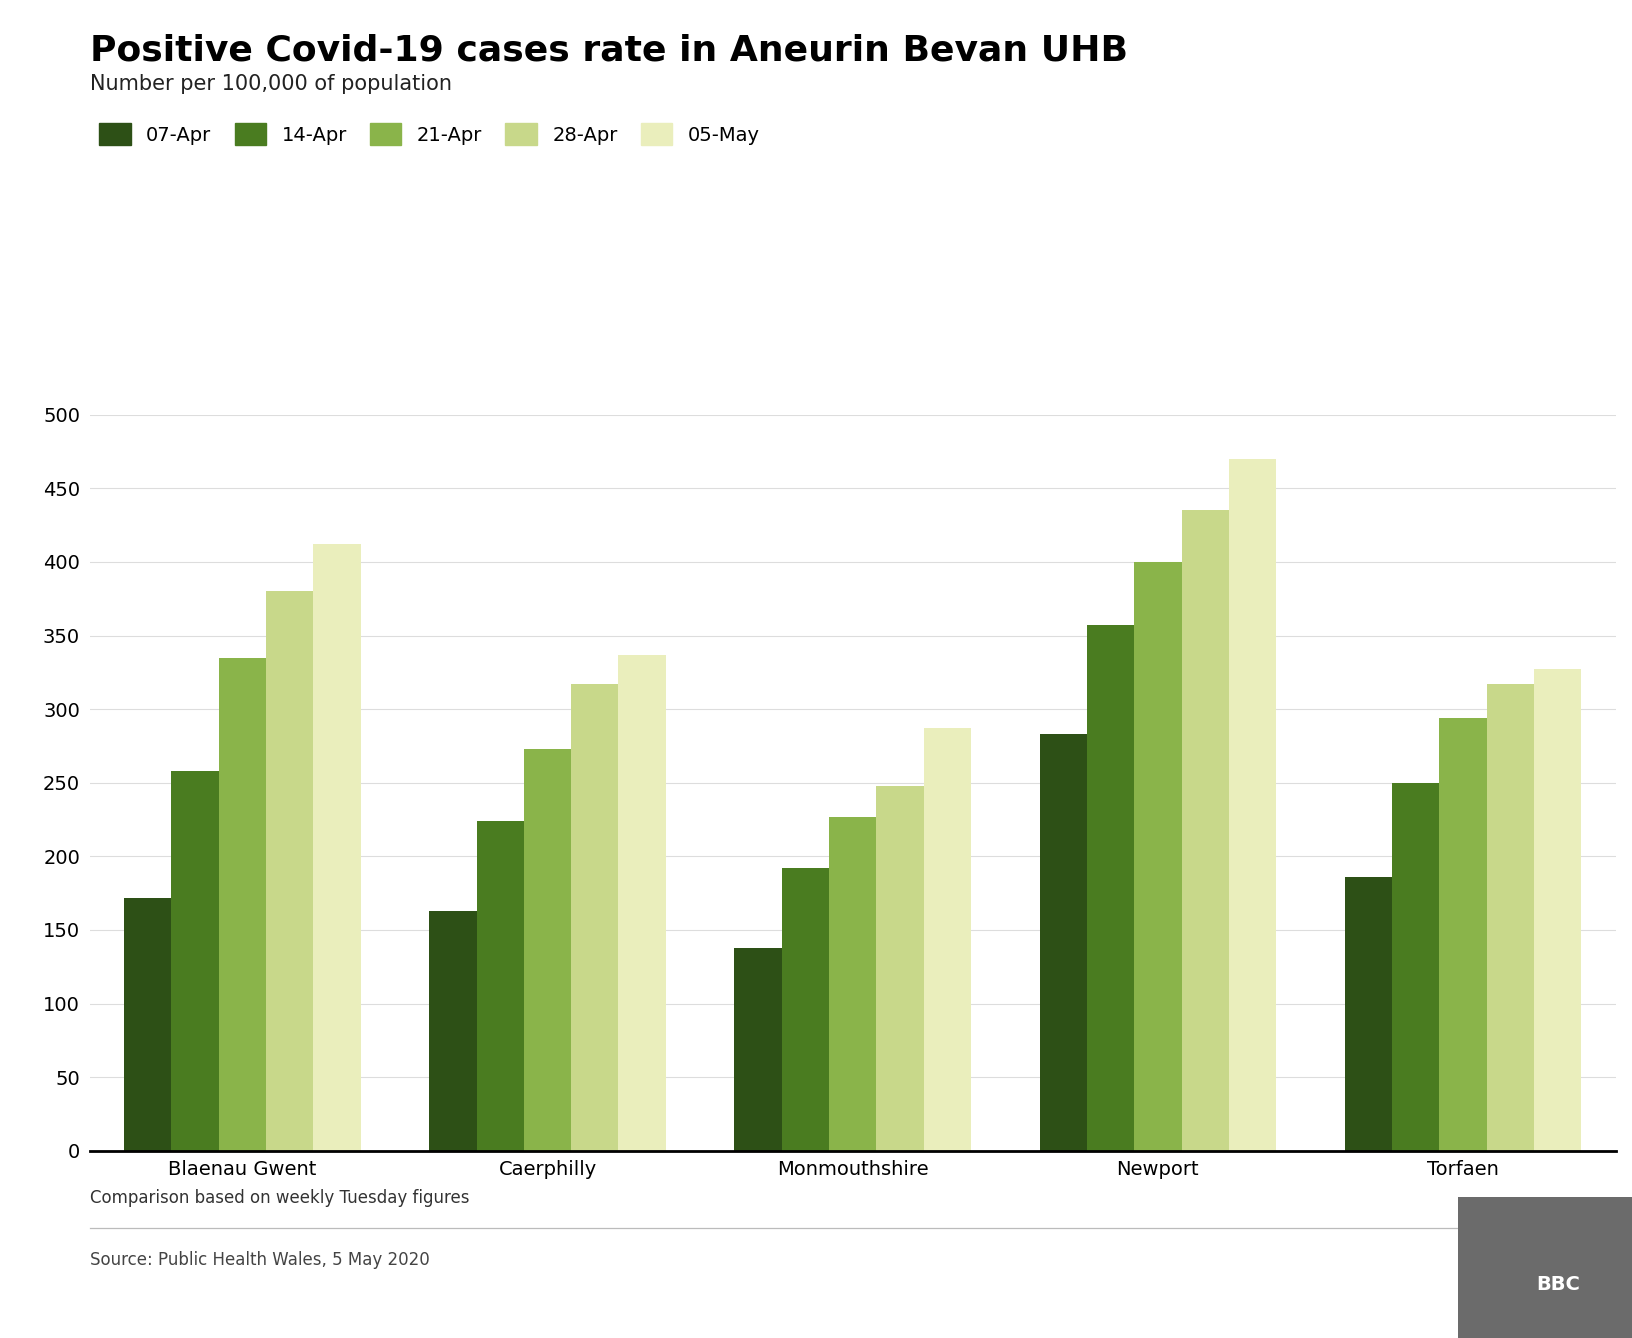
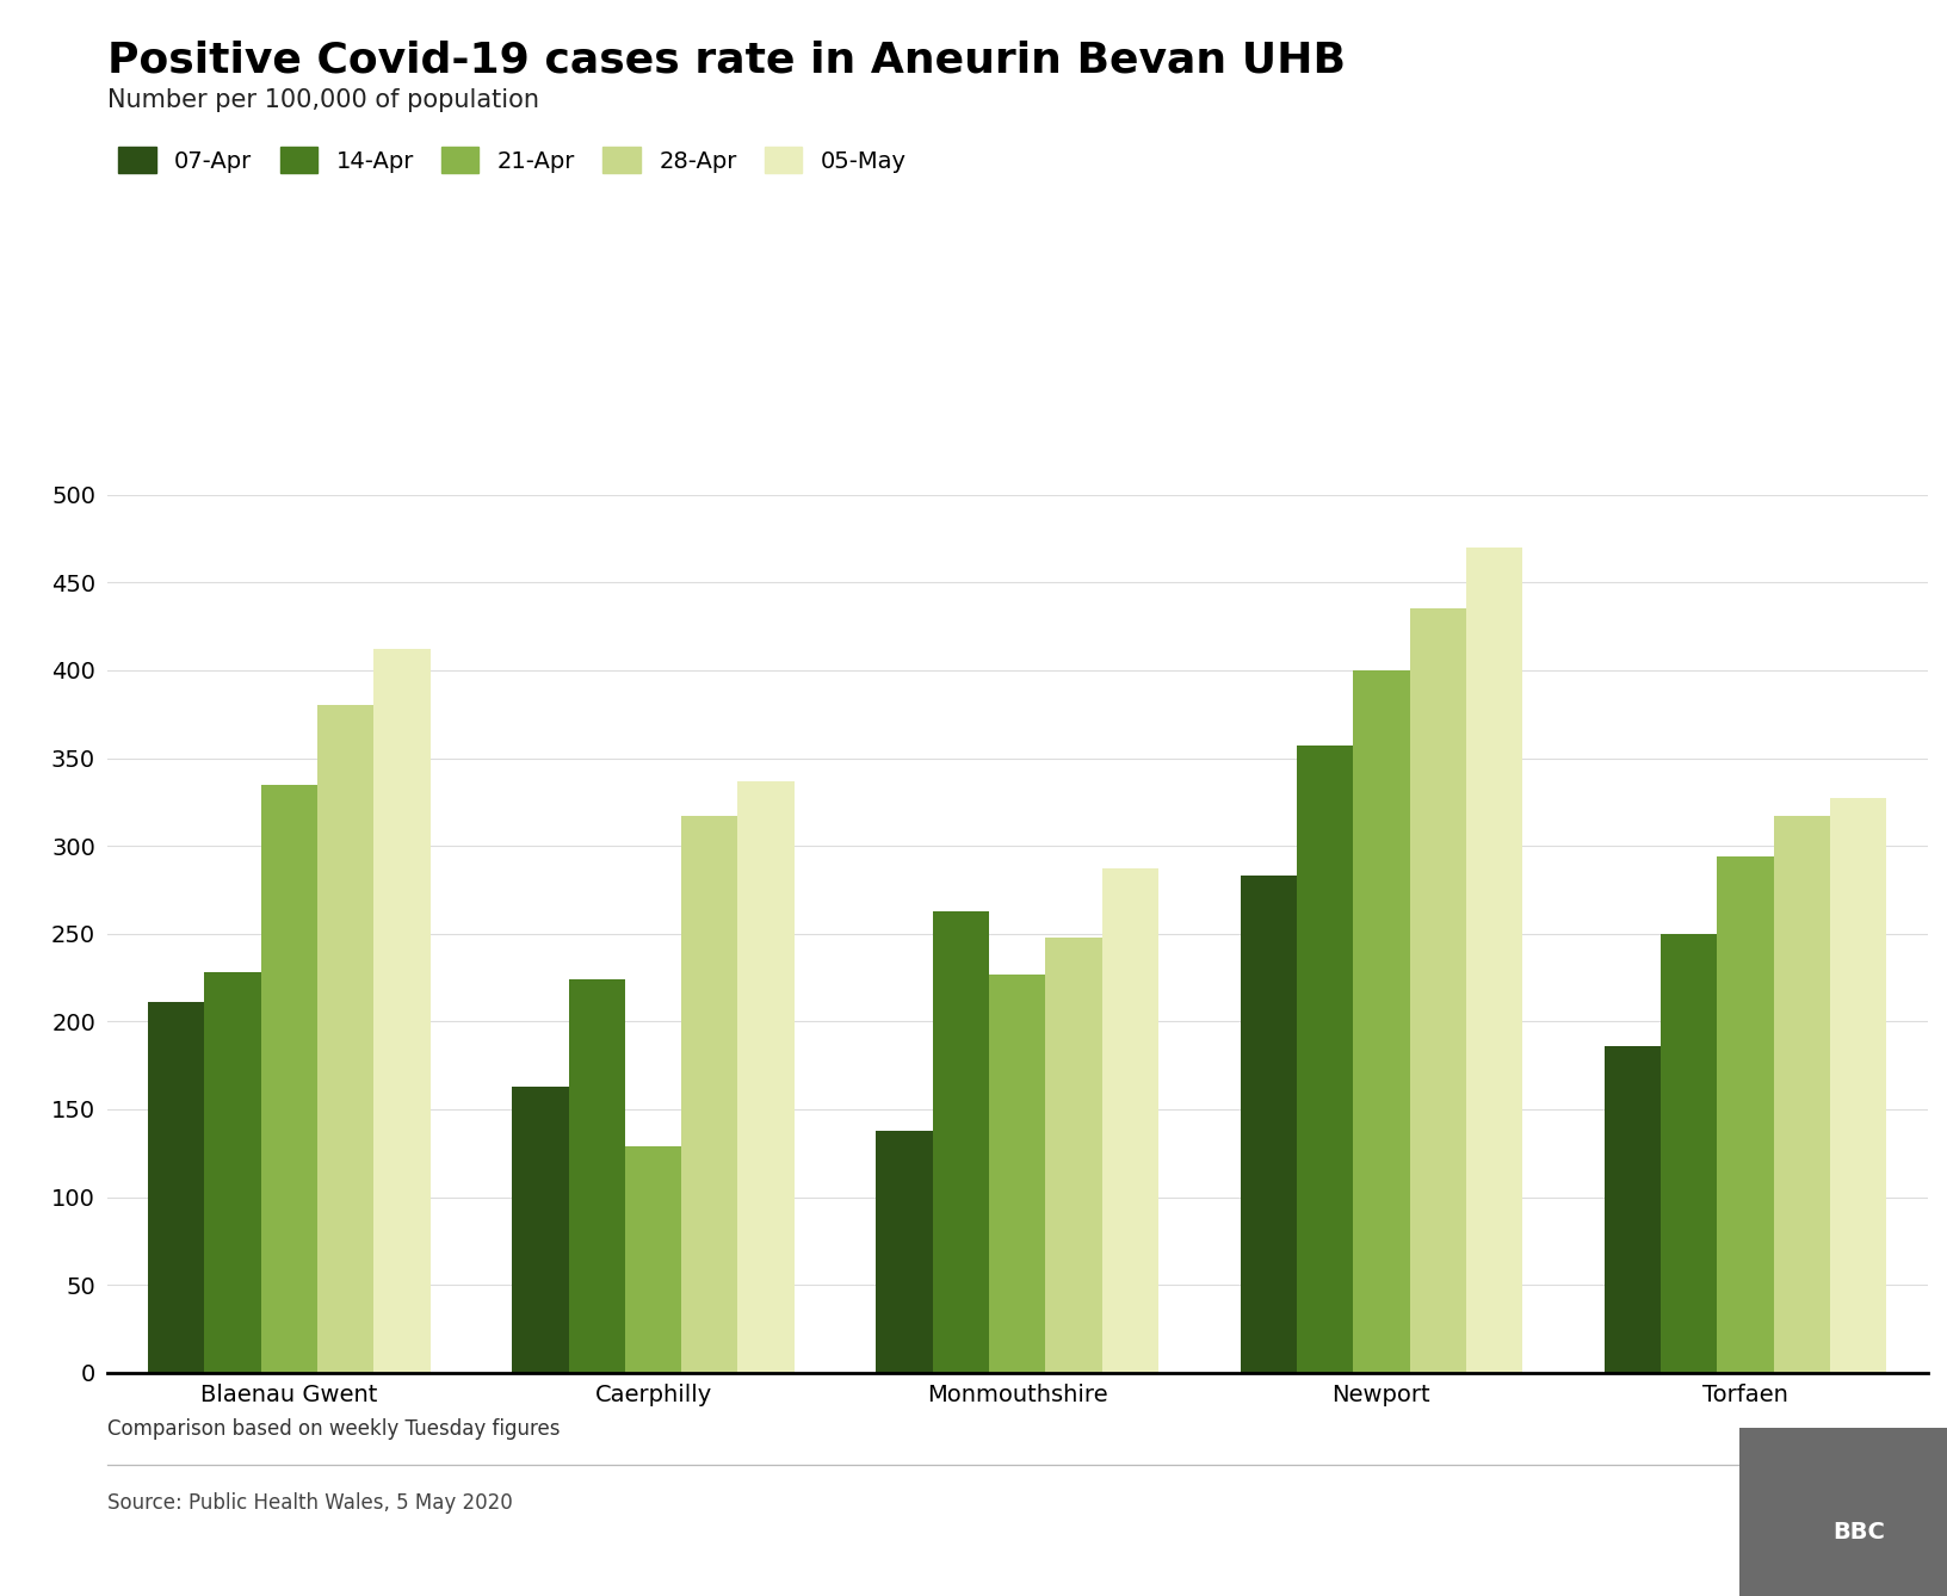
07-Apr/Blaenau Gwent: 172 -> 211
14-Apr/Blaenau Gwent: 258 -> 228
21-Apr/Caerphilly: 273 -> 129
14-Apr/Monmouthshire: 192 -> 263
